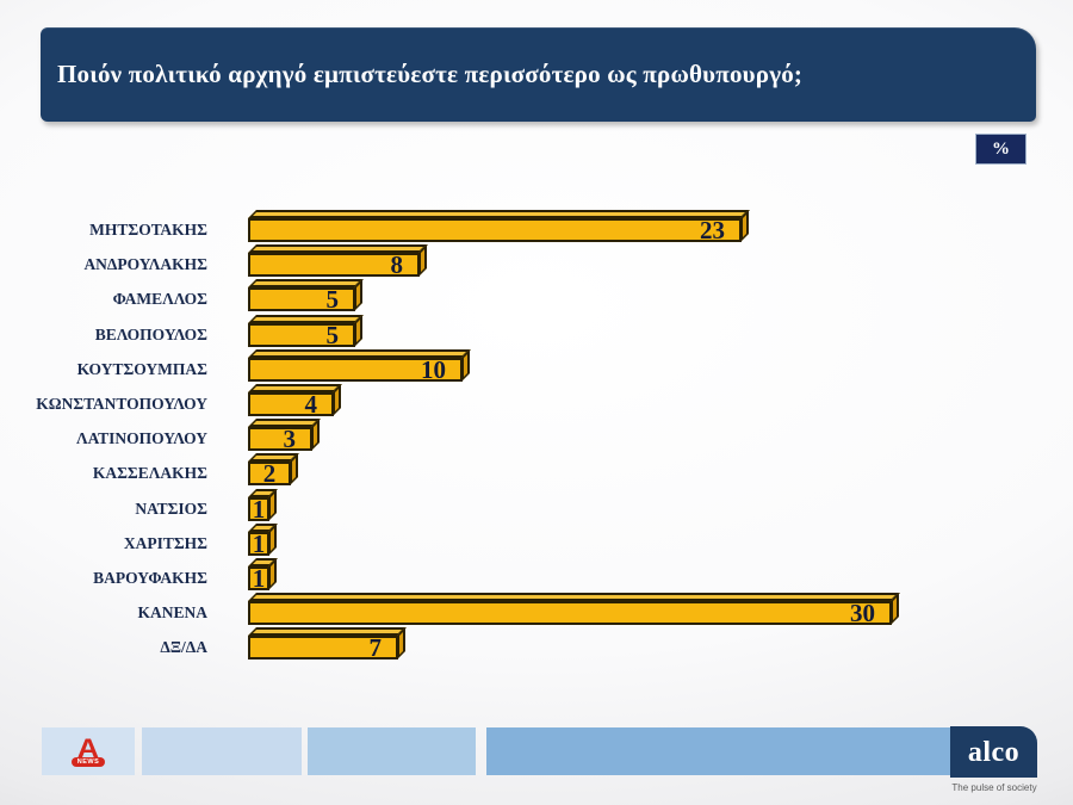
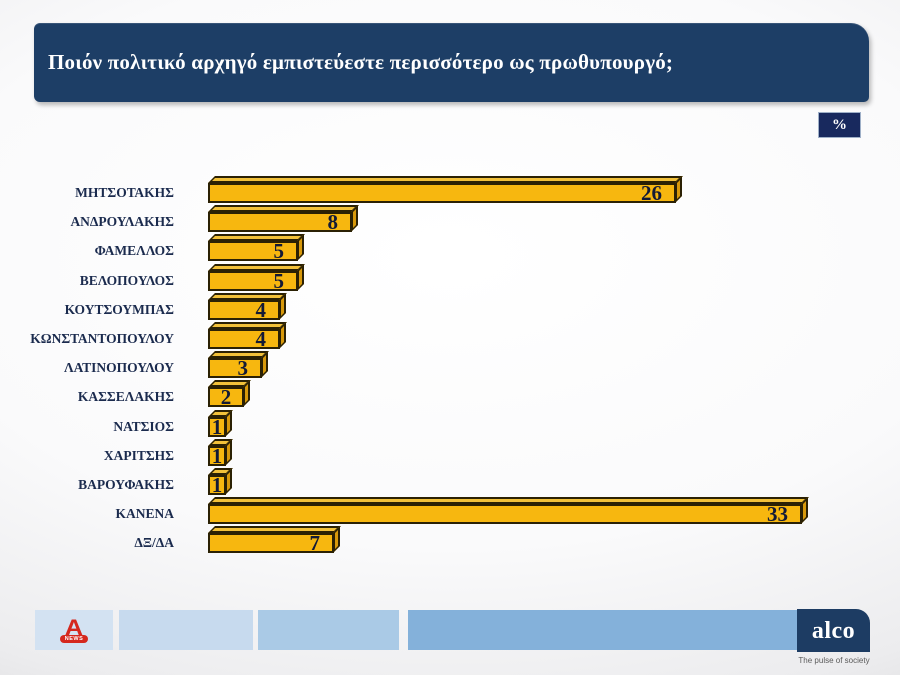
ΜΗΤΣΟΤΑΚΗΣ: 23 -> 26
ΚΟΥΤΣΟΥΜΠΑΣ: 10 -> 4
ΚΑΝΕΝΑ: 30 -> 33
